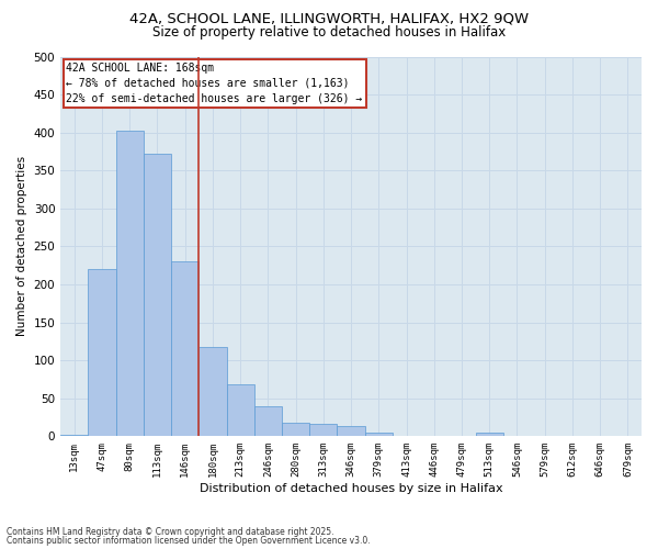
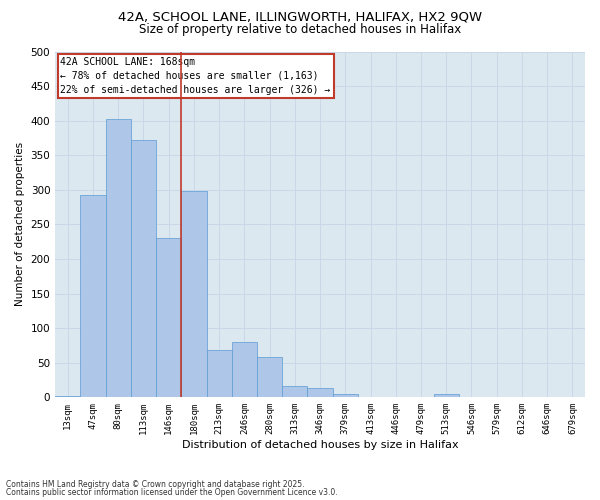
47sqm: 220 -> 292
180sqm: 118 -> 298
246sqm: 40 -> 80
280sqm: 18 -> 58
